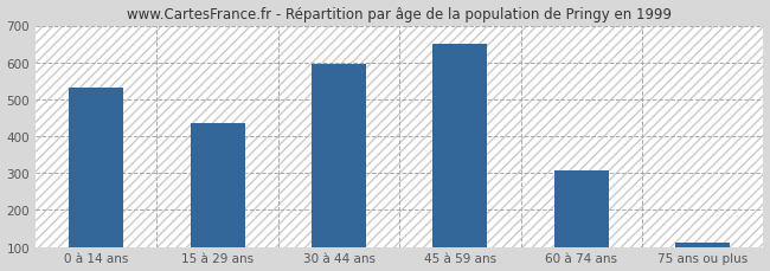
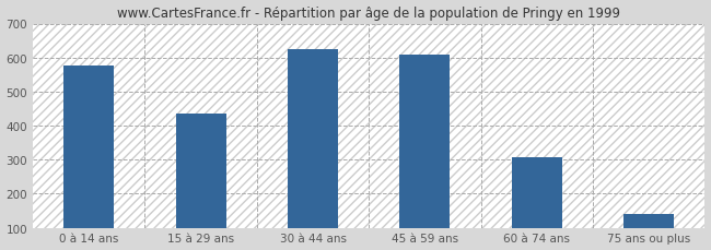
0 à 14 ans: 533 -> 575
30 à 44 ans: 595 -> 625
45 à 59 ans: 651 -> 610
75 ans ou plus: 112 -> 140
